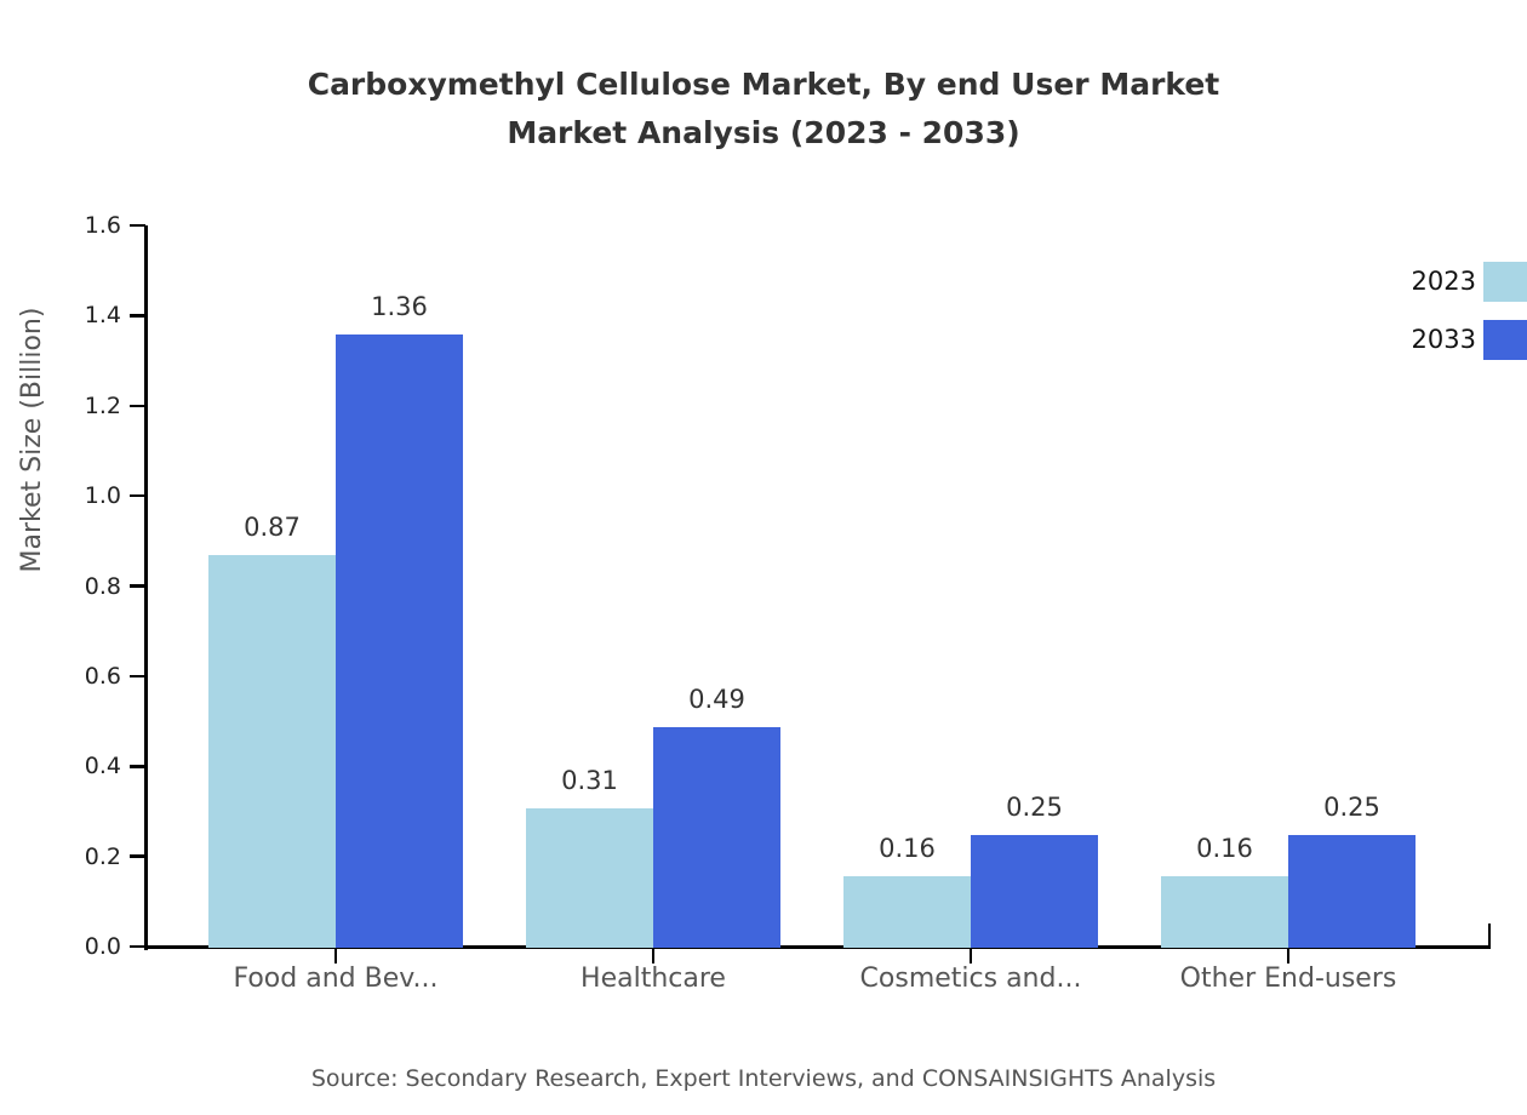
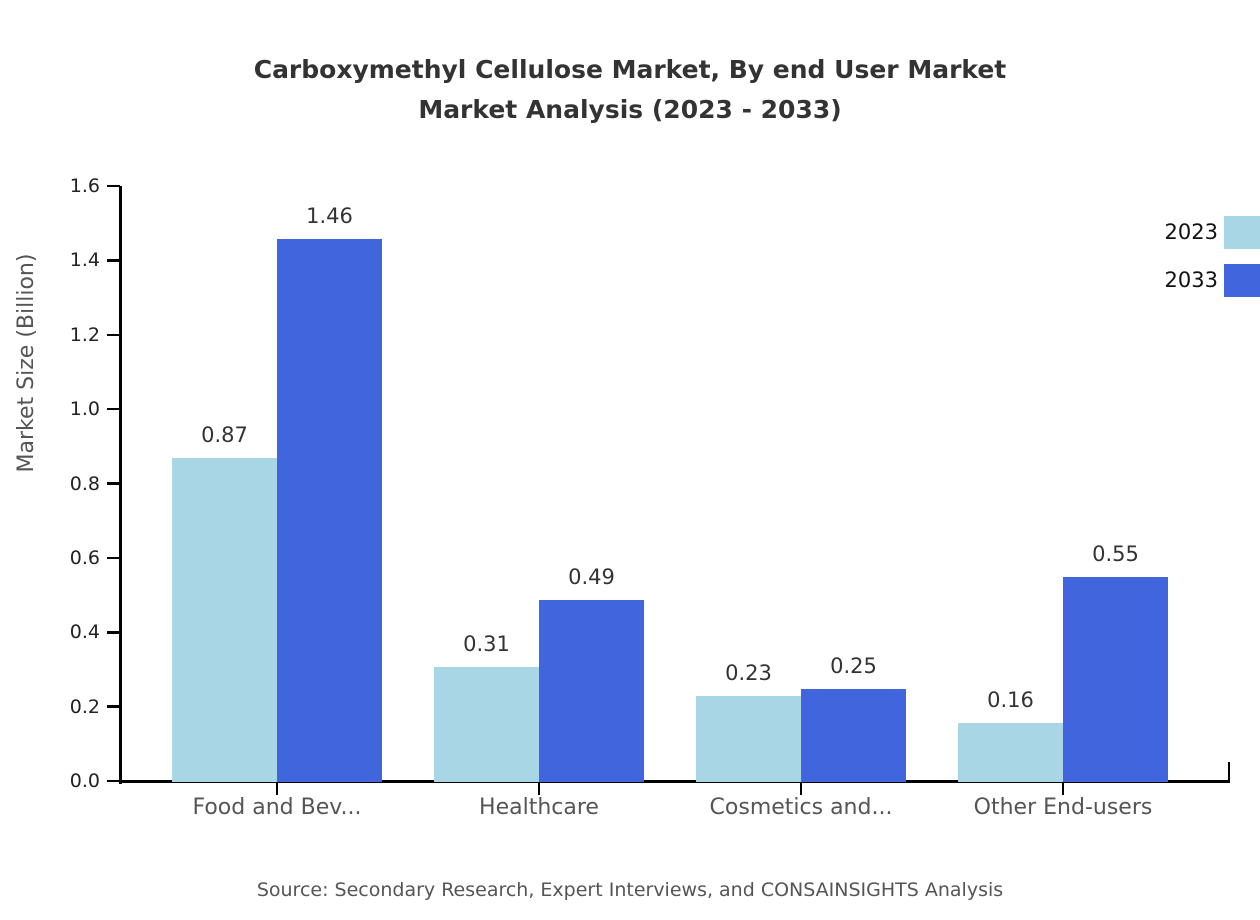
2033/Food and Bev...: 1.36 -> 1.46
2023/Cosmetics and...: 0.16 -> 0.23
2033/Other End-users: 0.25 -> 0.55
